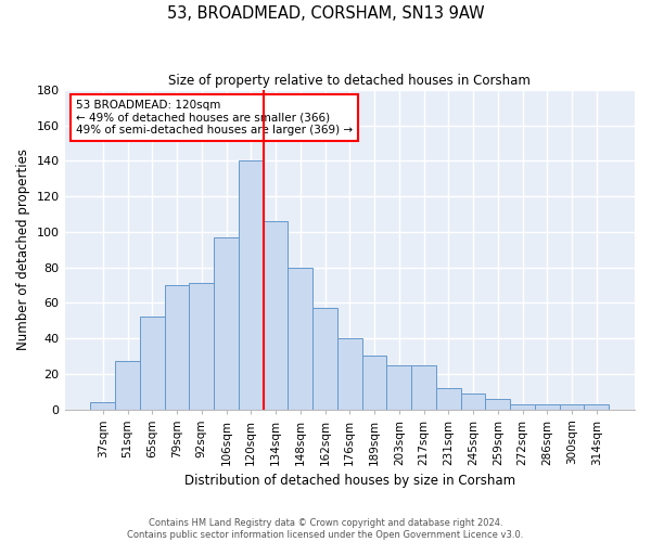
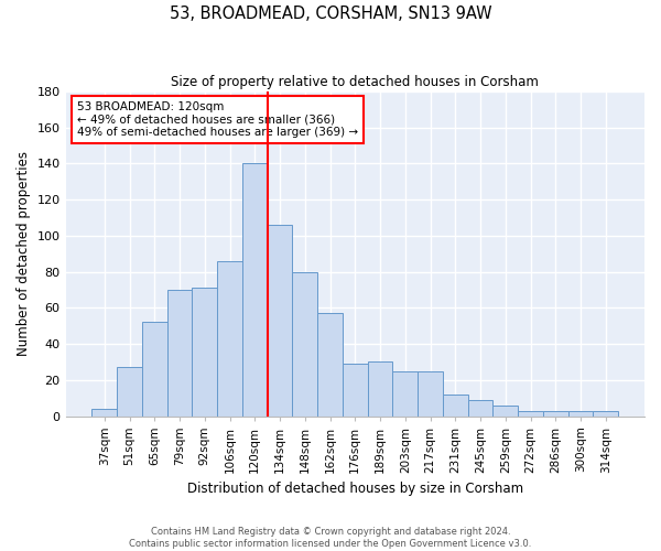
106sqm: 97 -> 86
176sqm: 40 -> 29
